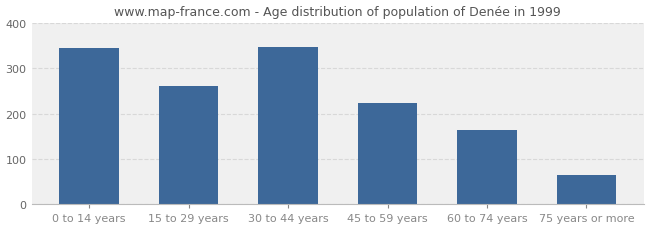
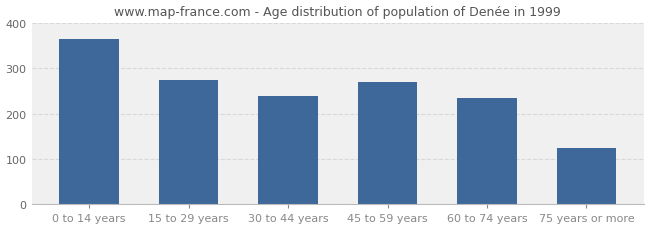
0 to 14 years: 344 -> 365
15 to 29 years: 261 -> 275
30 to 44 years: 347 -> 240
45 to 59 years: 224 -> 270
60 to 74 years: 163 -> 235
75 years or more: 65 -> 125
